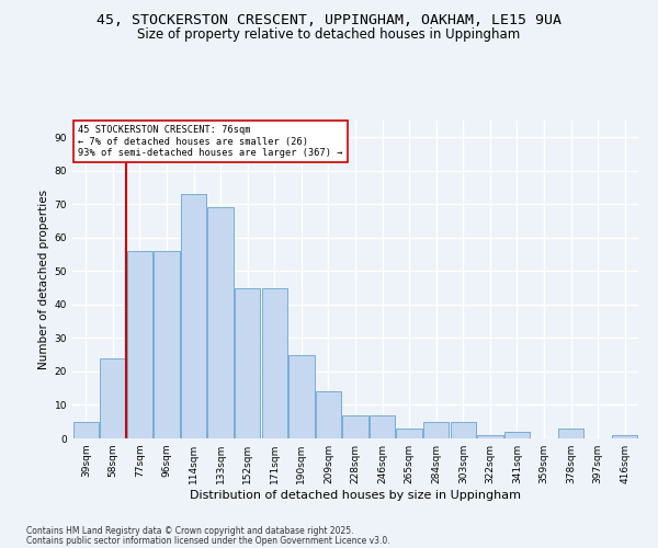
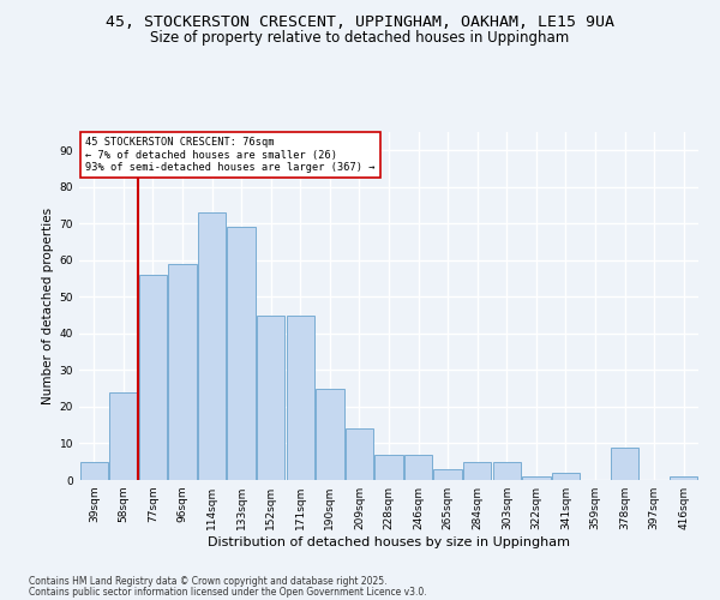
96sqm: 56 -> 59
378sqm: 3 -> 9
